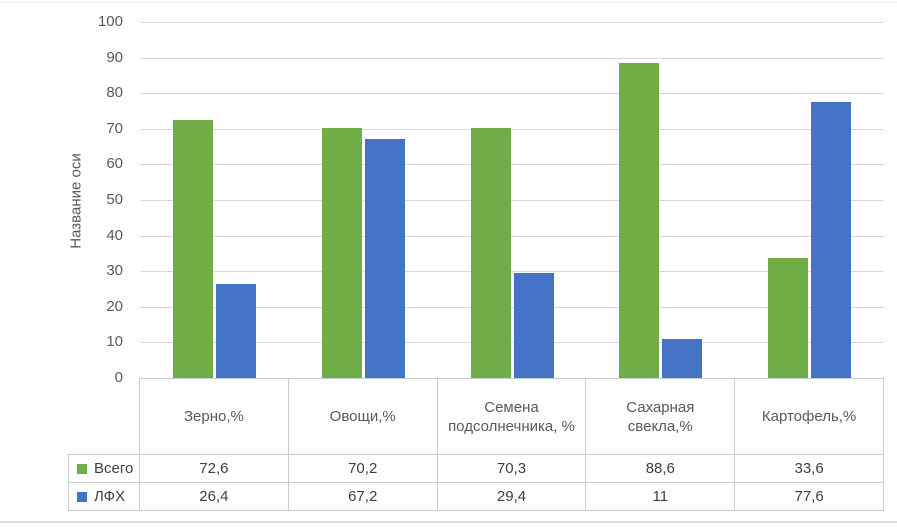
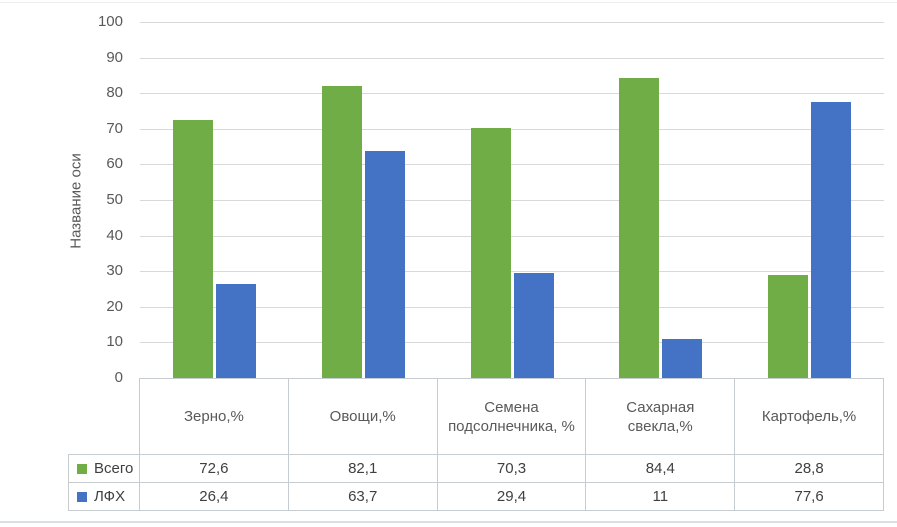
Всего/Овощи,%: 70,2 -> 82,1
ЛФХ/Овощи,%: 67,2 -> 63,7
Всего/Сахарная свекла,%: 88,6 -> 84,4
Всего/Картофель,%: 33,6 -> 28,8
